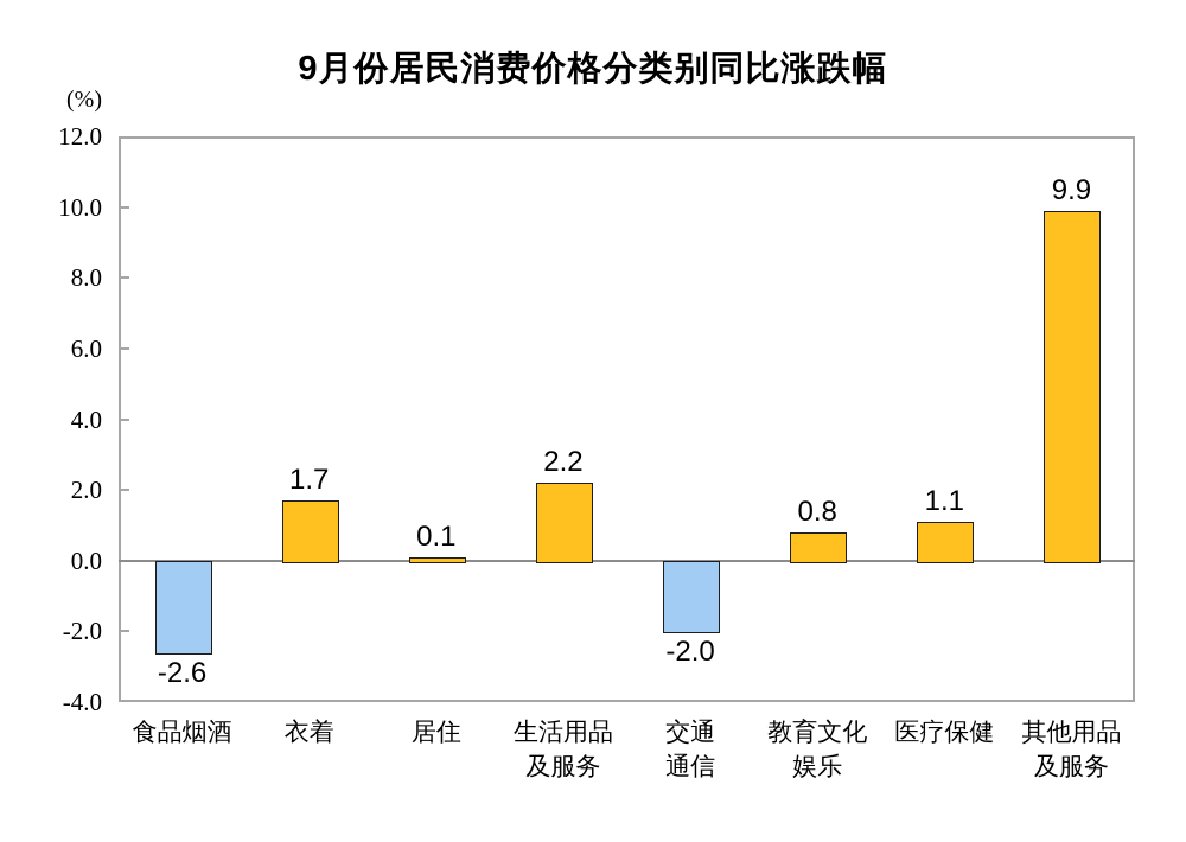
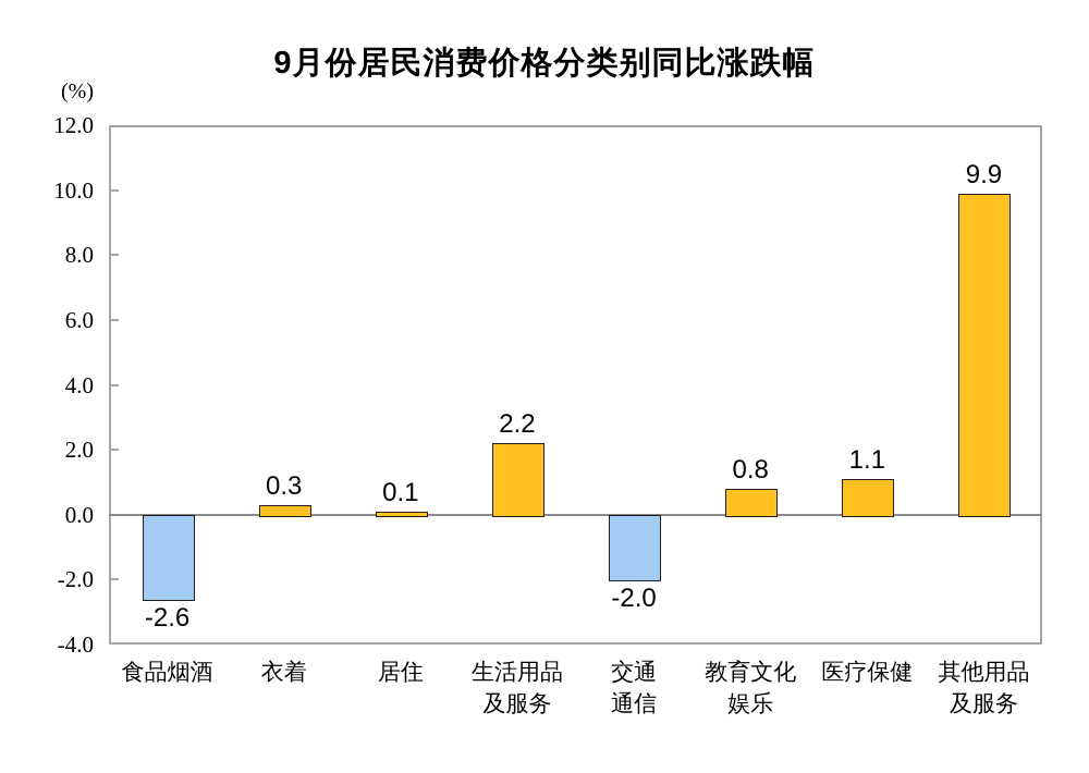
衣着: 1.7 -> 0.3
